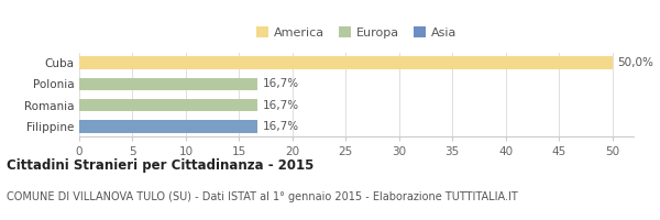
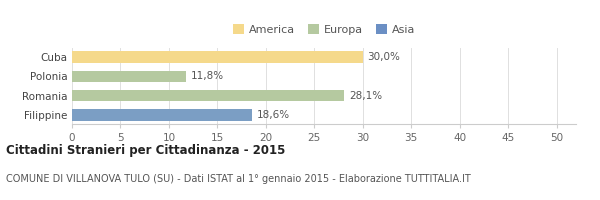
Cuba: 50,0% -> 30,0%
Polonia: 16,7% -> 11,8%
Romania: 16,7% -> 28,1%
Filippine: 16,7% -> 18,6%
